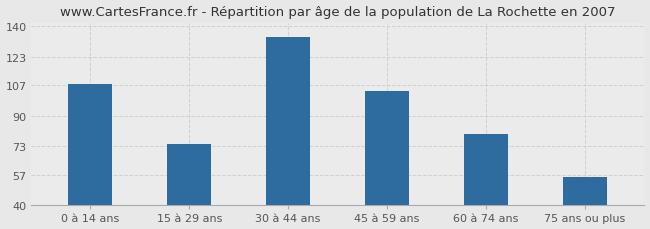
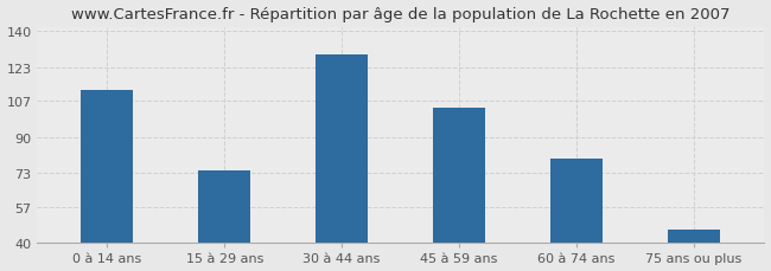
0 à 14 ans: 108 -> 112
30 à 44 ans: 134 -> 129
75 ans ou plus: 56 -> 46
